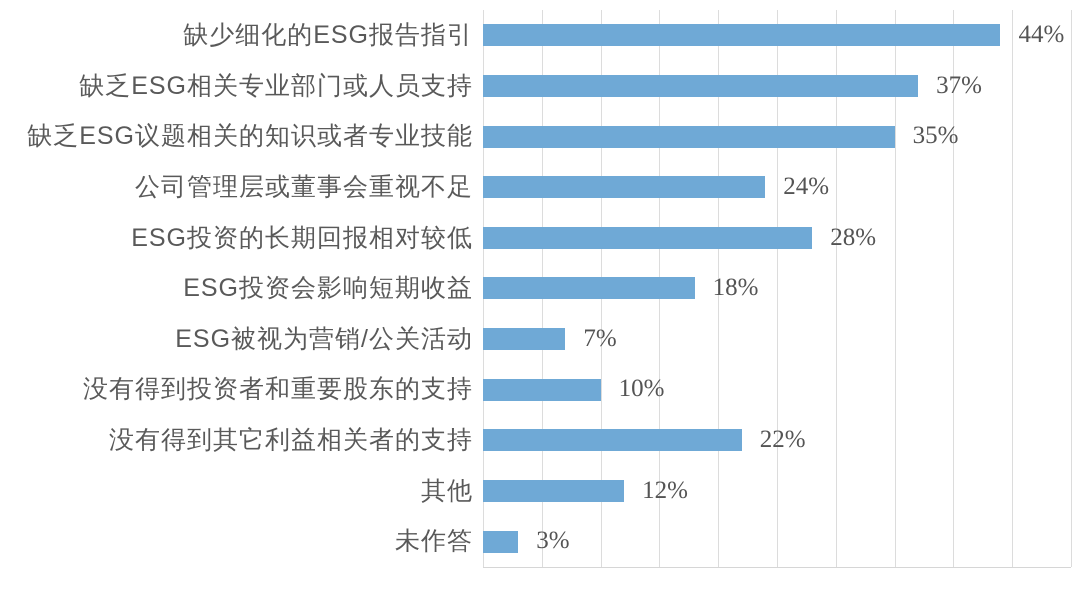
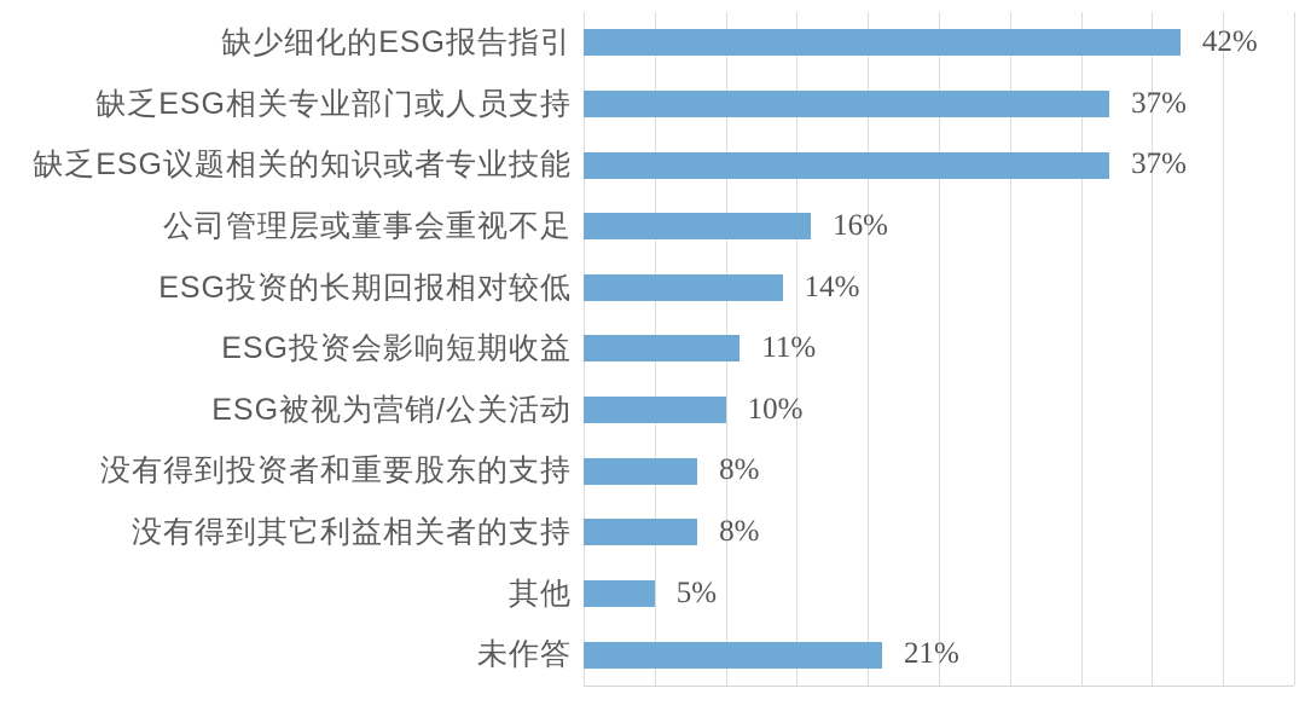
缺少细化的ESG报告指引: 44% -> 42%
缺乏ESG议题相关的知识或者专业技能: 35% -> 37%
公司管理层或董事会重视不足: 24% -> 16%
ESG投资的长期回报相对较低: 28% -> 14%
ESG投资会影响短期收益: 18% -> 11%
ESG被视为营销/公关活动: 7% -> 10%
没有得到投资者和重要股东的支持: 10% -> 8%
没有得到其它利益相关者的支持: 22% -> 8%
其他: 12% -> 5%
未作答: 3% -> 21%
